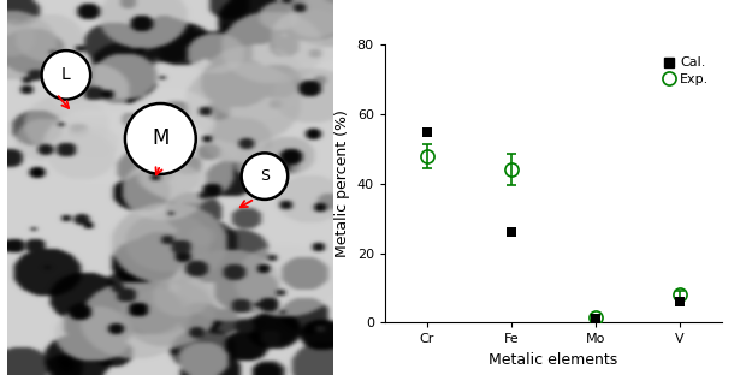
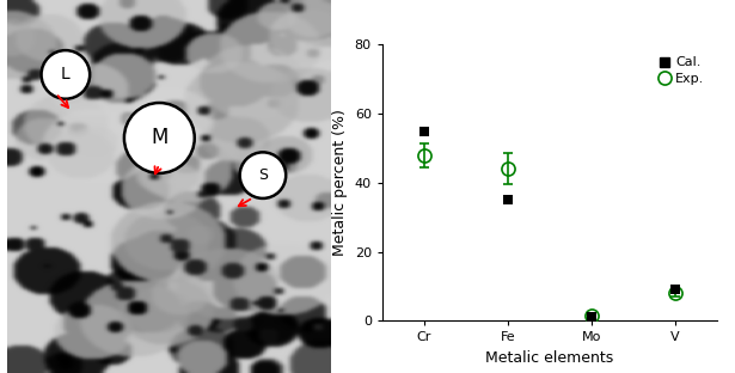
Cal./Fe: 26 -> 35
Cal./V: 6 -> 9
